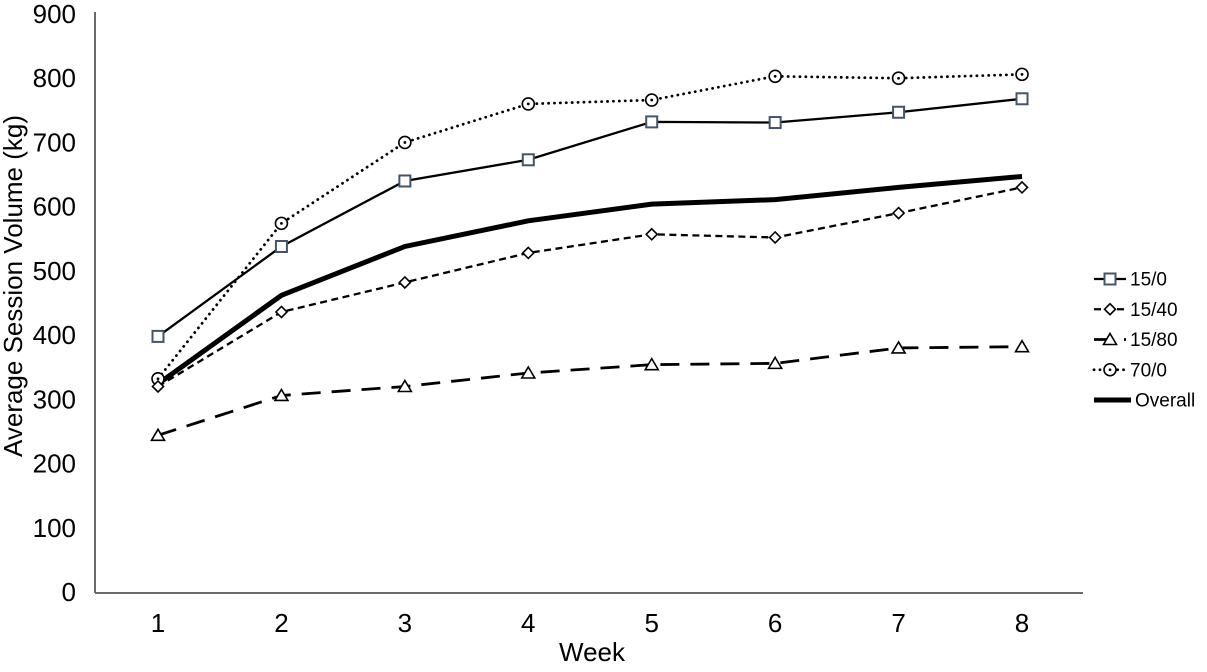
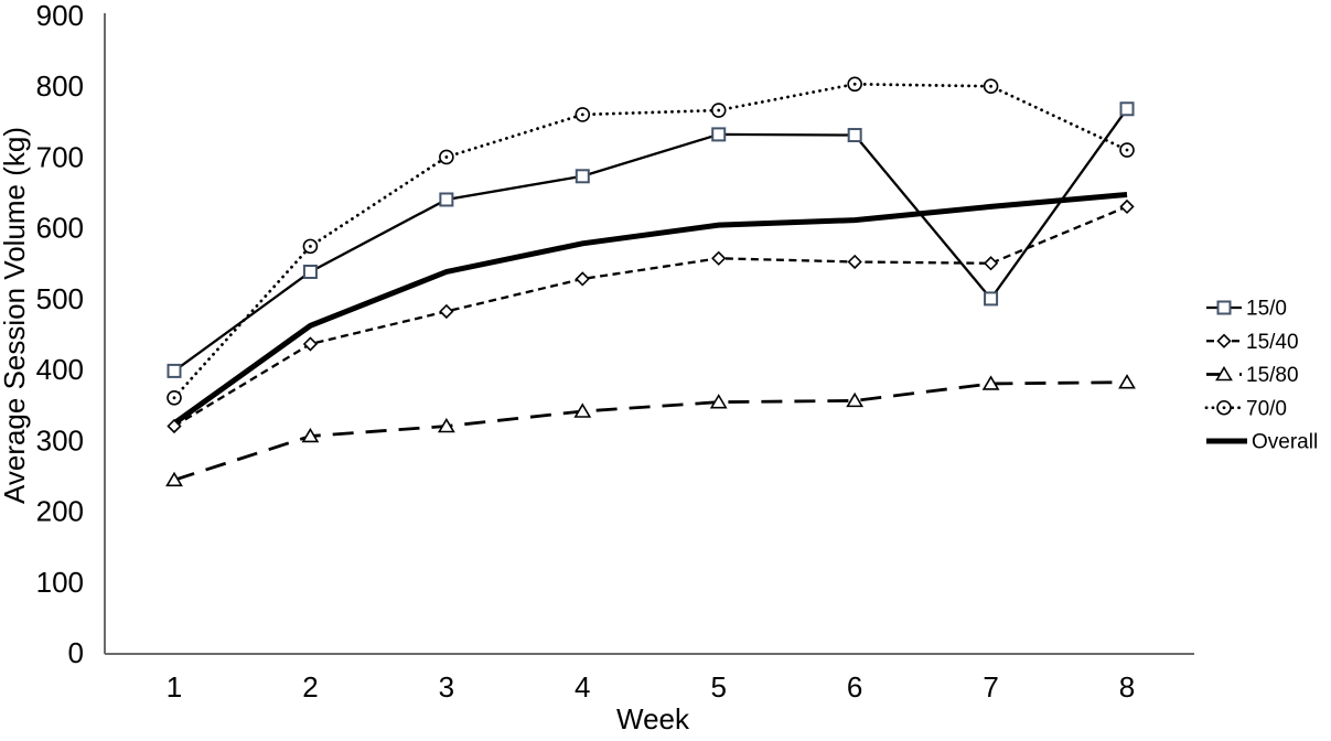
70/0/1: 330 -> 360
15/0/7: 750 -> 500
15/40/7: 590 -> 550
70/0/8: 810 -> 710
